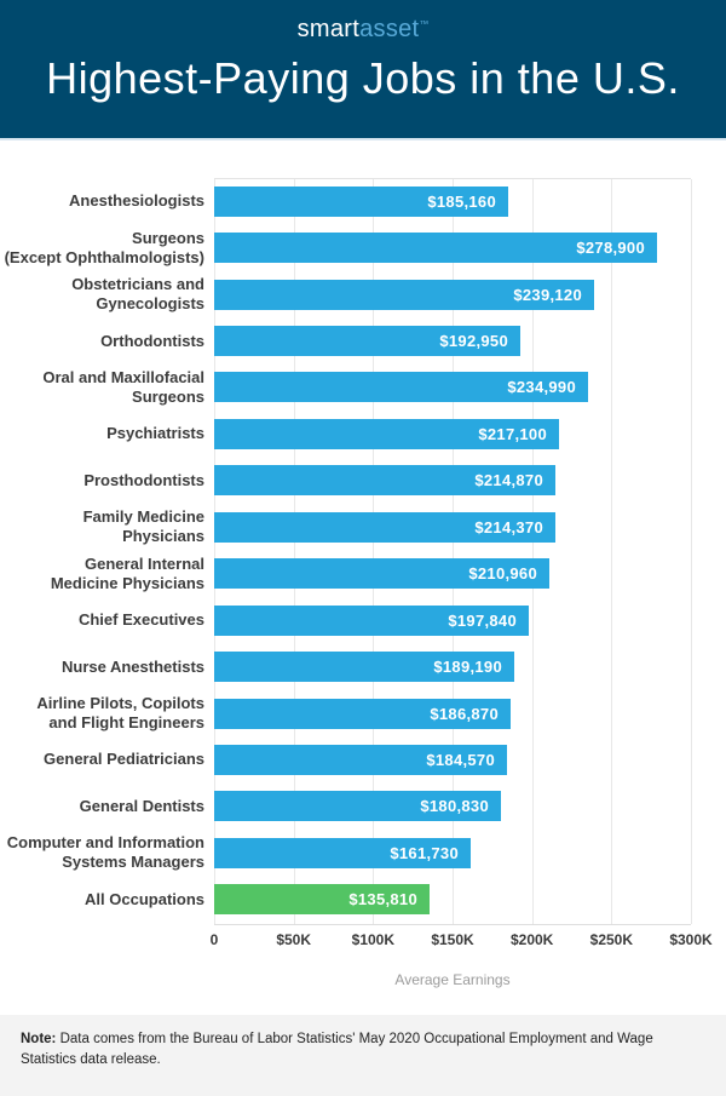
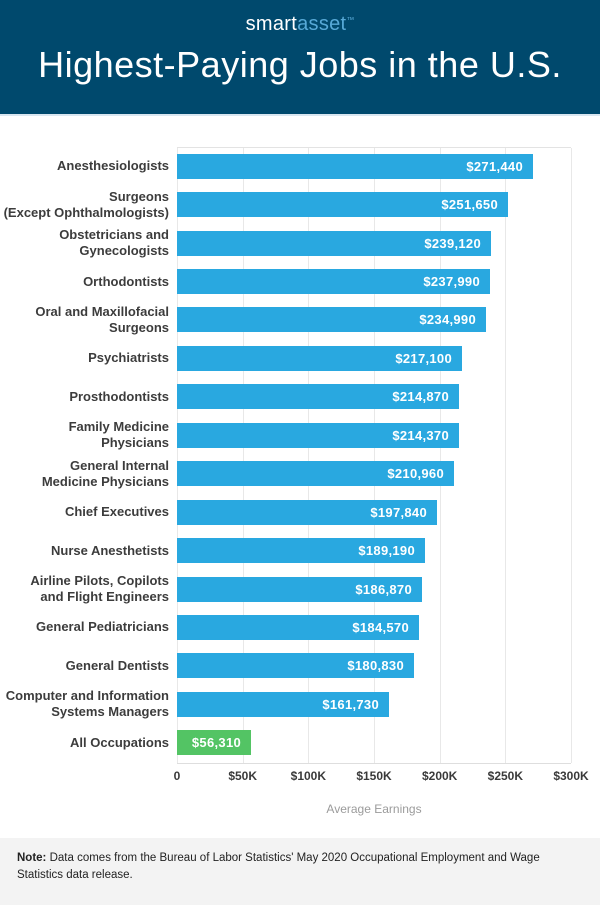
Anesthesiologists: $185,160 -> $271,440
Surgeons (Except Ophthalmologists): $278,900 -> $251,650
Orthodontists: $192,950 -> $237,990
All Occupations: $135,810 -> $56,310
